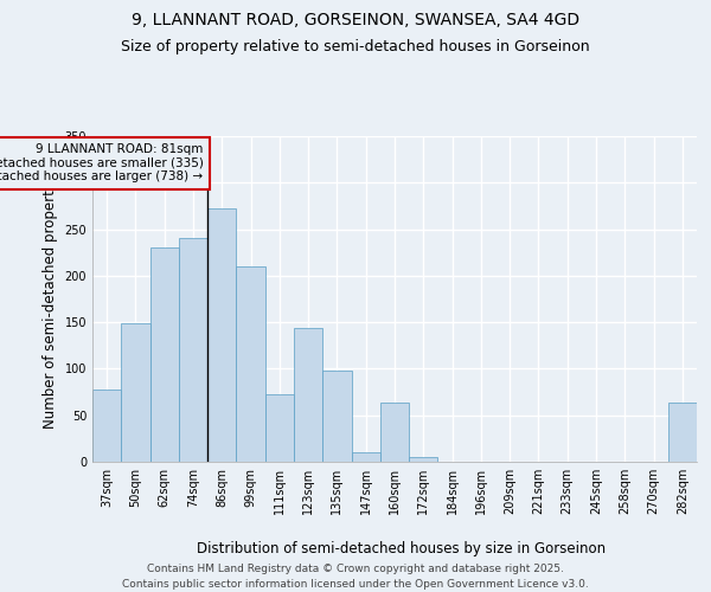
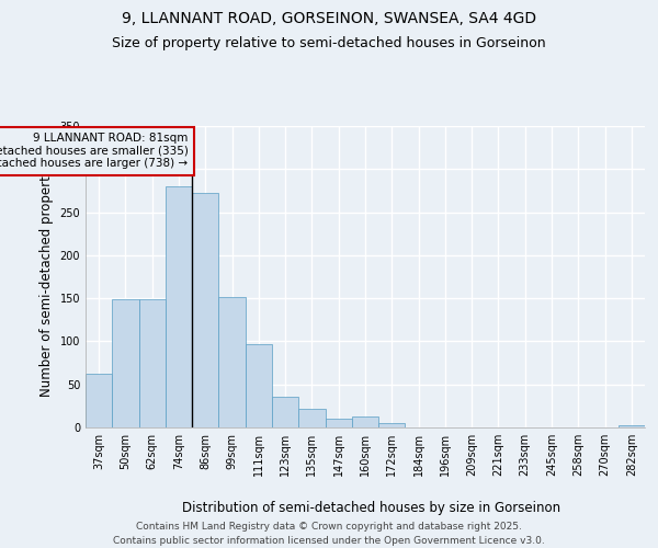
37sqm: 78 -> 63
62sqm: 230 -> 149
74sqm: 240 -> 280
99sqm: 210 -> 152
111sqm: 72 -> 97
123sqm: 144 -> 36
135sqm: 98 -> 22
160sqm: 64 -> 13
282sqm: 64 -> 2
